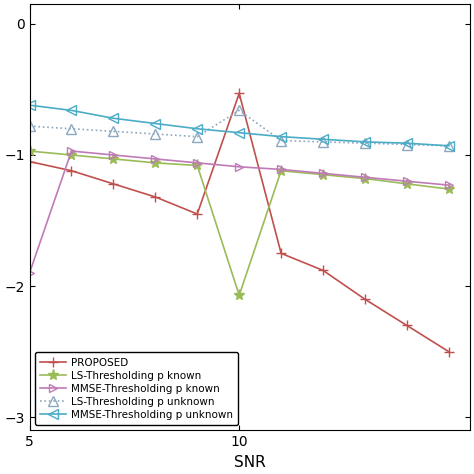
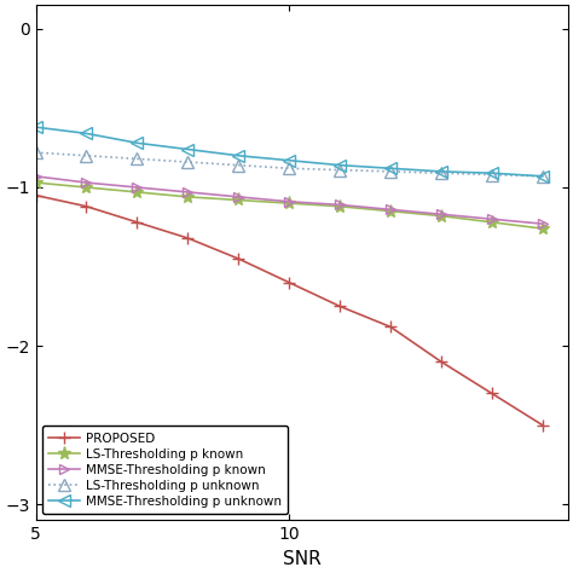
MMSE-Thresholding p known/5: -1.90 -> -0.93
PROPOSED/10: -0.53 -> -1.60
LS-Thresholding p known/10: -2.07 -> -1.10
LS-Thresholding p unknown/10: -0.66 -> -0.88
